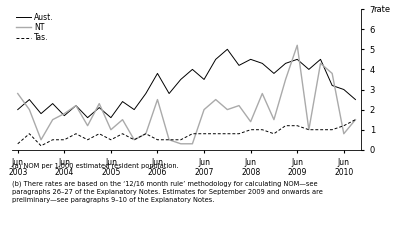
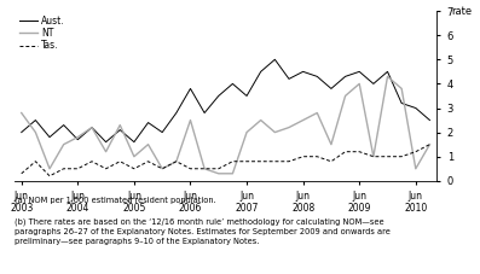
NT/Jun 2008: 1.4 -> 2.5
NT/Jun 2009: 5.2 -> 4.0
NT/Jun 2010: 0.8 -> 0.5
